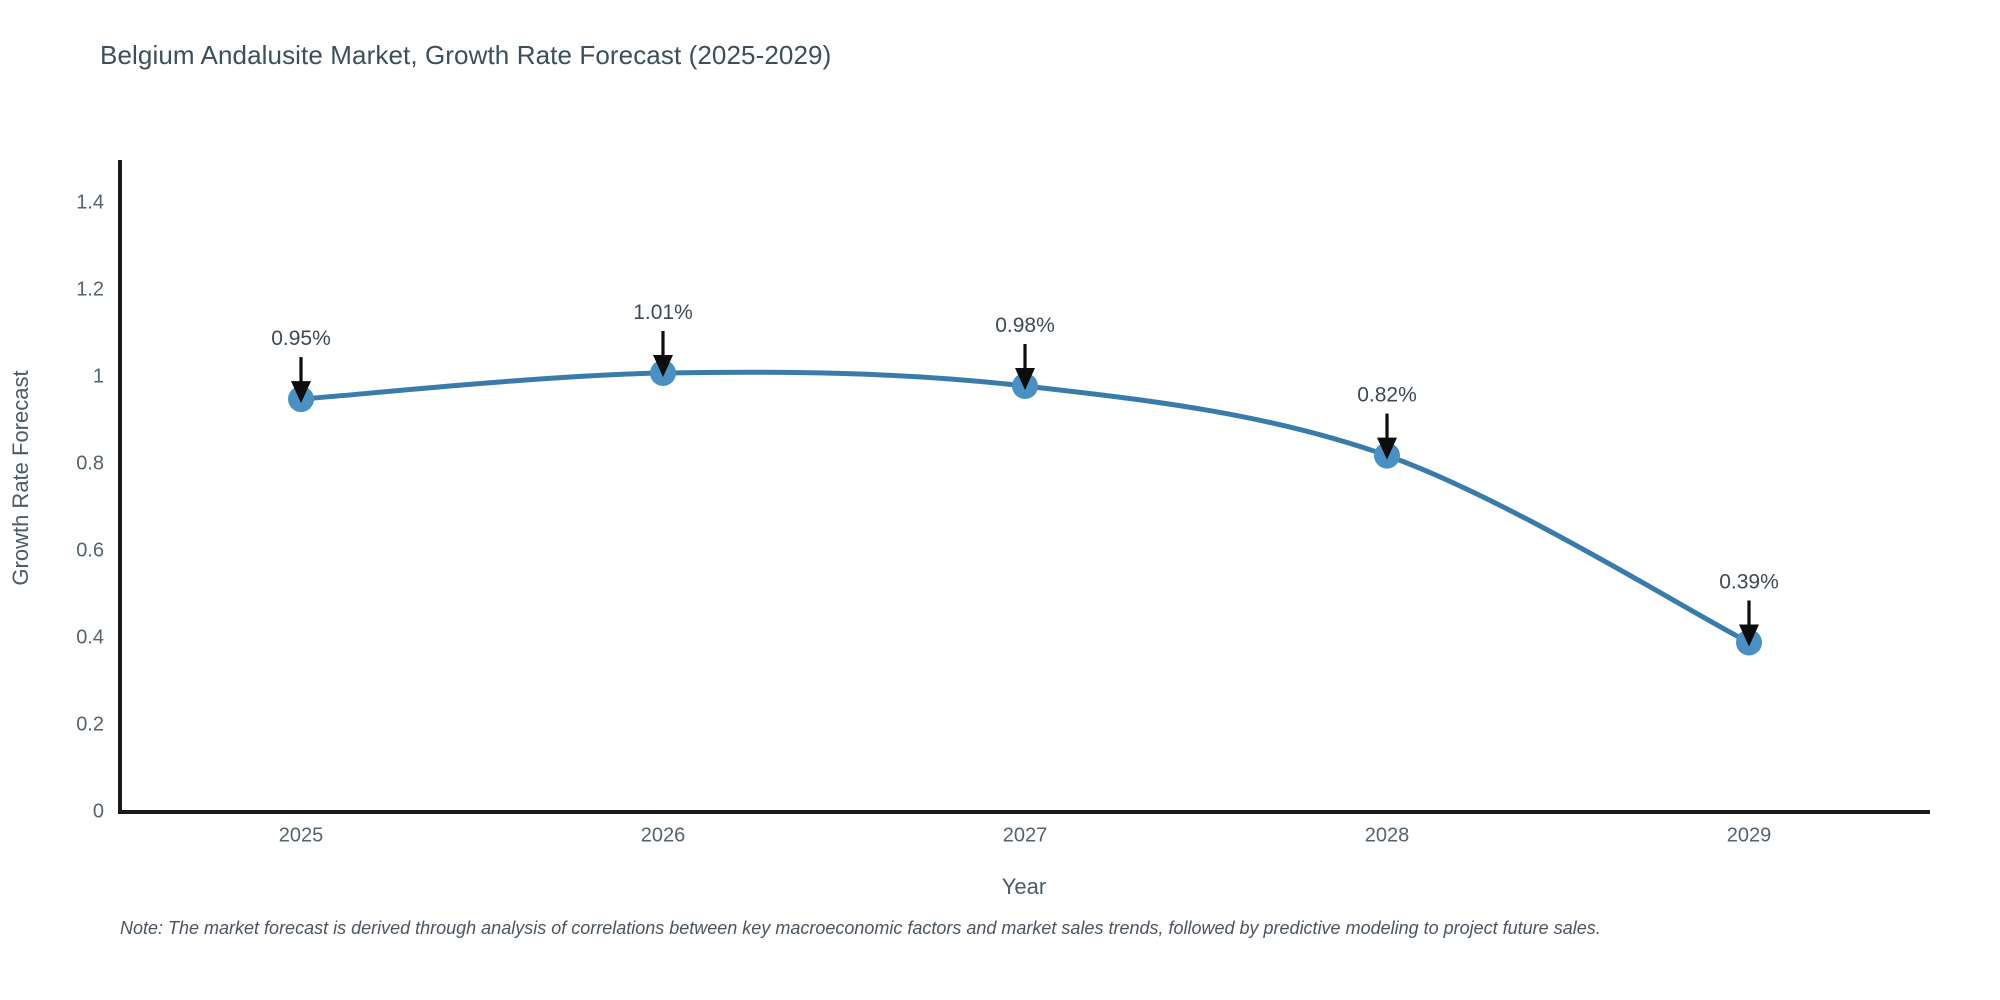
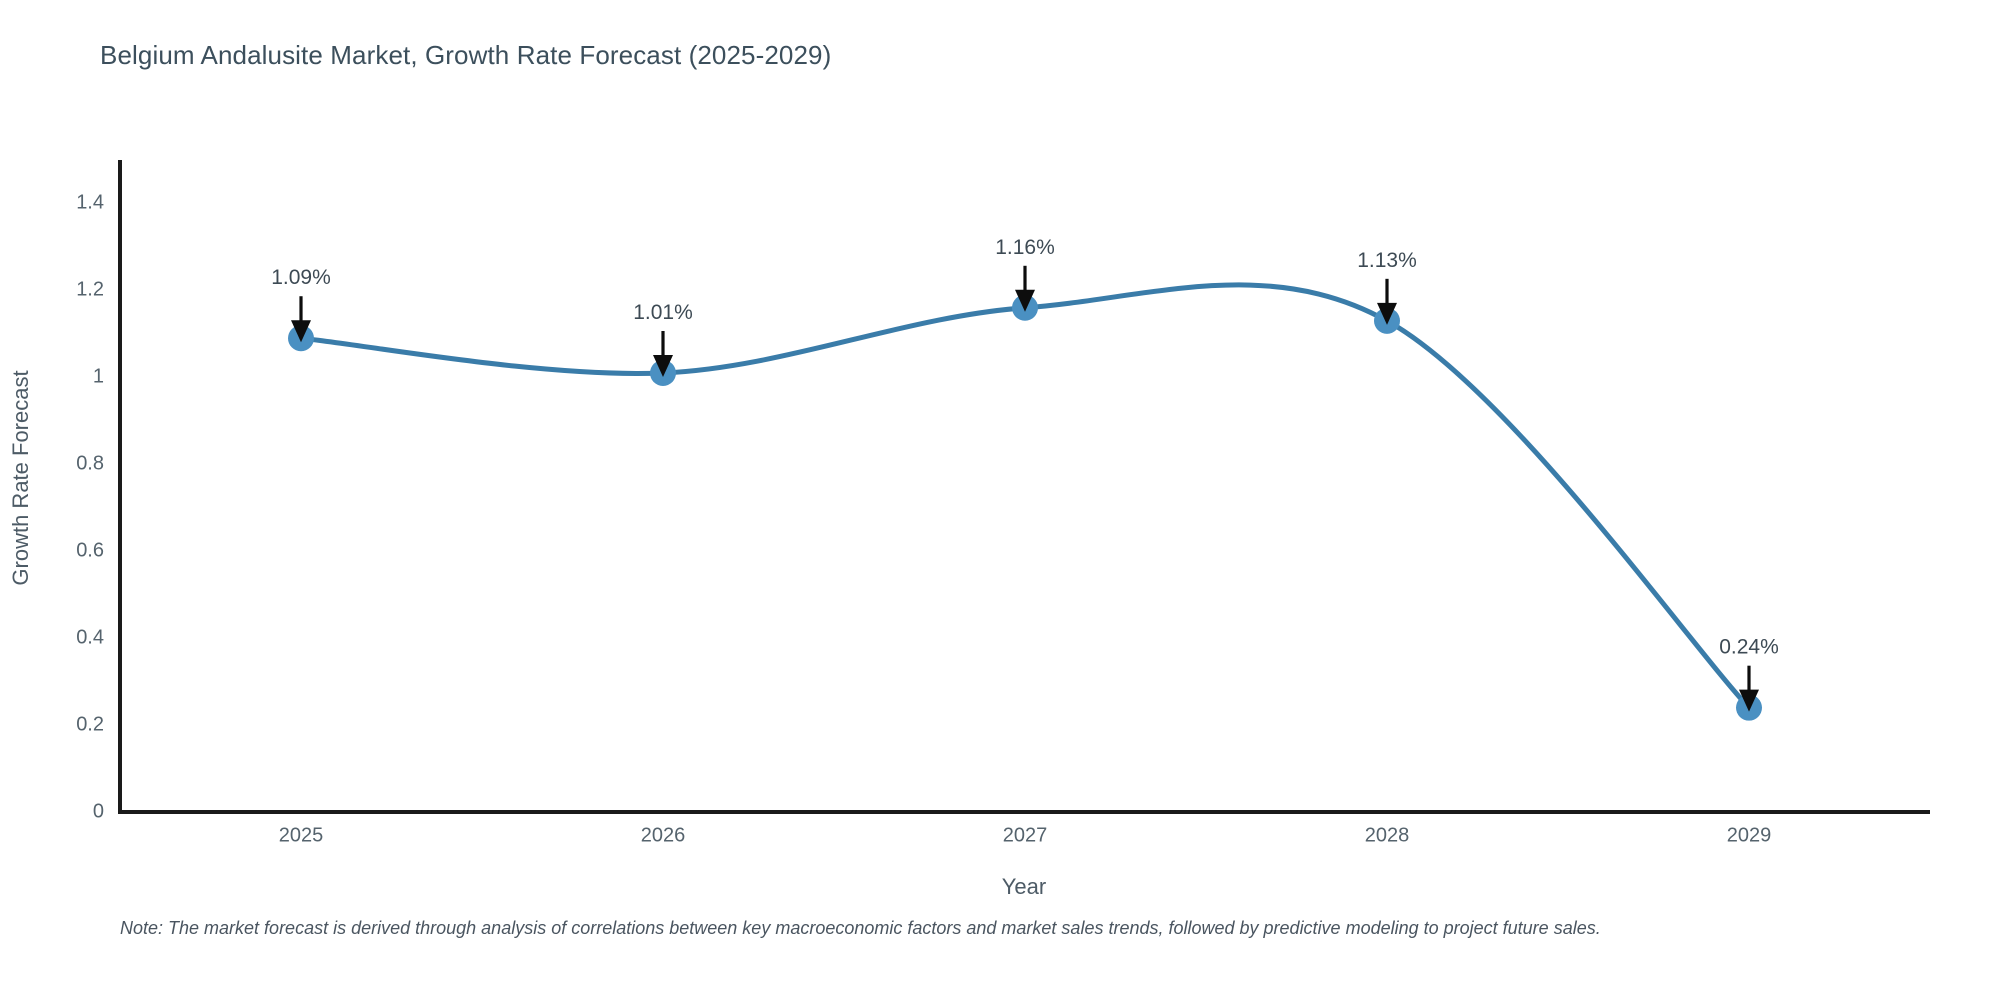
2025: 0.95% -> 1.09%
2027: 0.98% -> 1.16%
2028: 0.82% -> 1.13%
2029: 0.39% -> 0.24%
